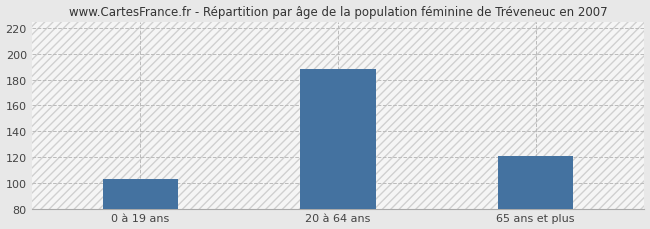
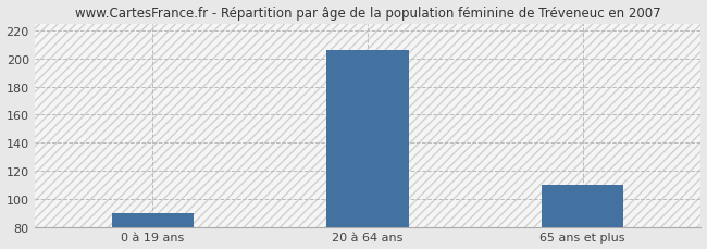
0 à 19 ans: 103 -> 90
20 à 64 ans: 188 -> 206
65 ans et plus: 121 -> 110
